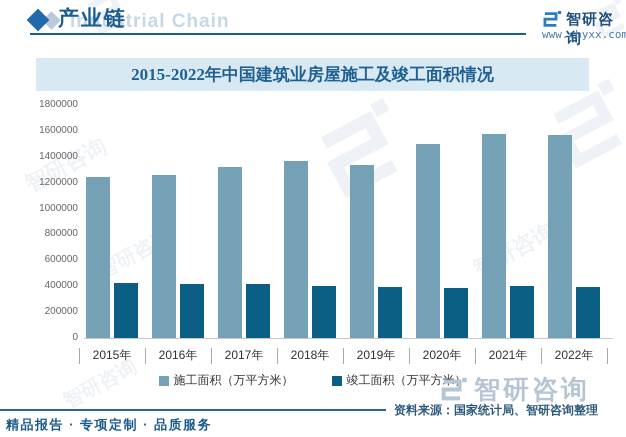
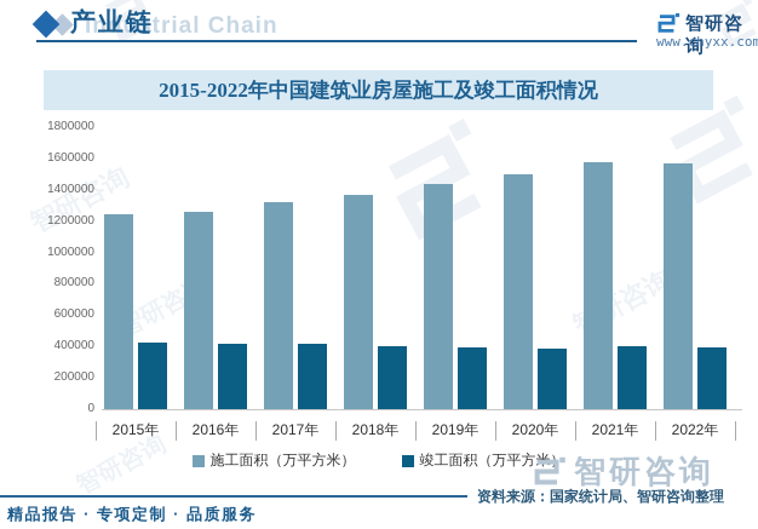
施工面积（万平方米）/2019年: 1340000 -> 1440000
